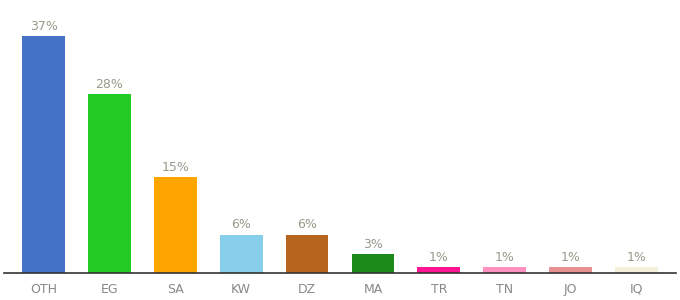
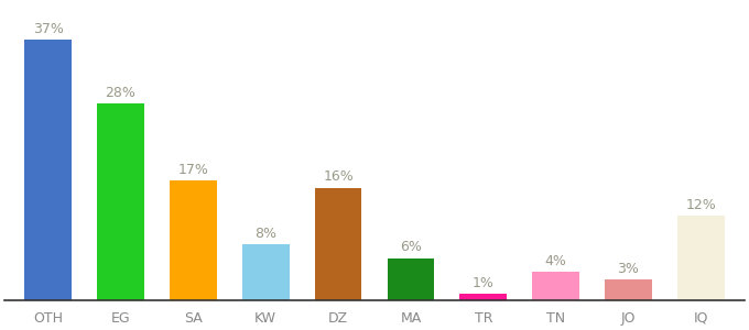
SA: 15% -> 17%
KW: 6% -> 8%
DZ: 6% -> 16%
MA: 3% -> 6%
TN: 1% -> 4%
JO: 1% -> 3%
IQ: 1% -> 12%
